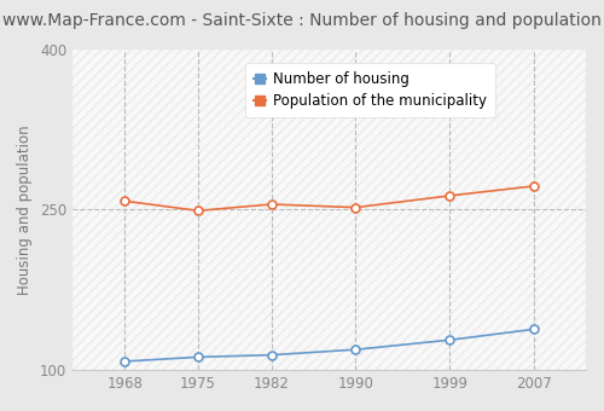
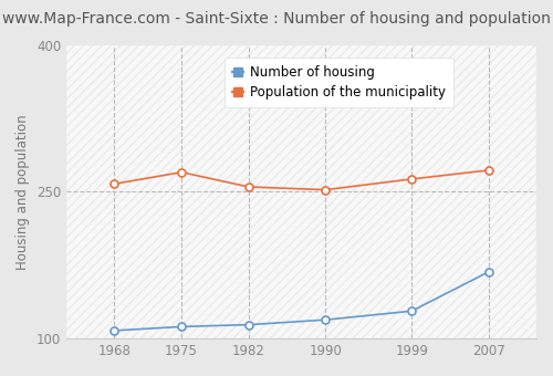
Population of the municipality/1975: 249 -> 270
Number of housing/2007: 138 -> 168
